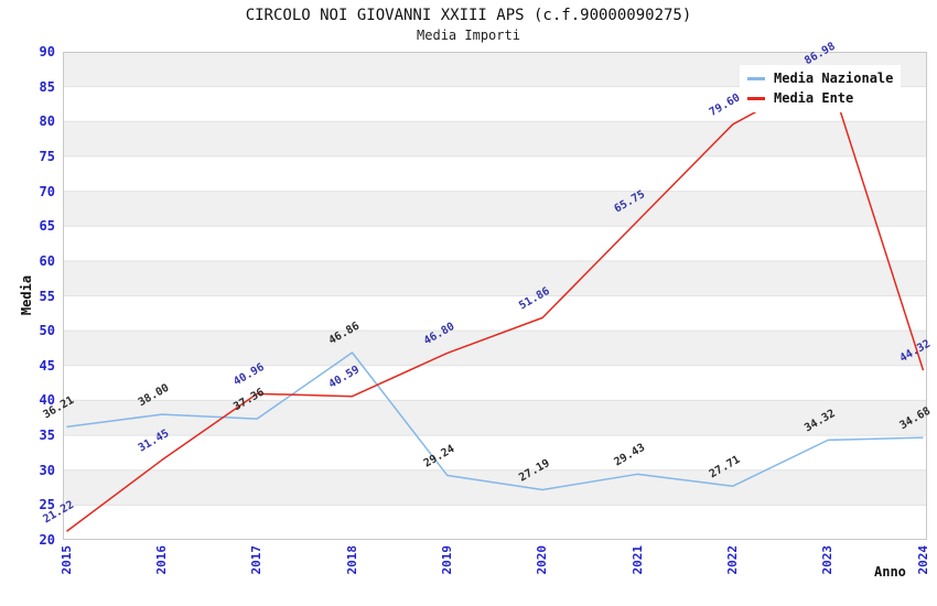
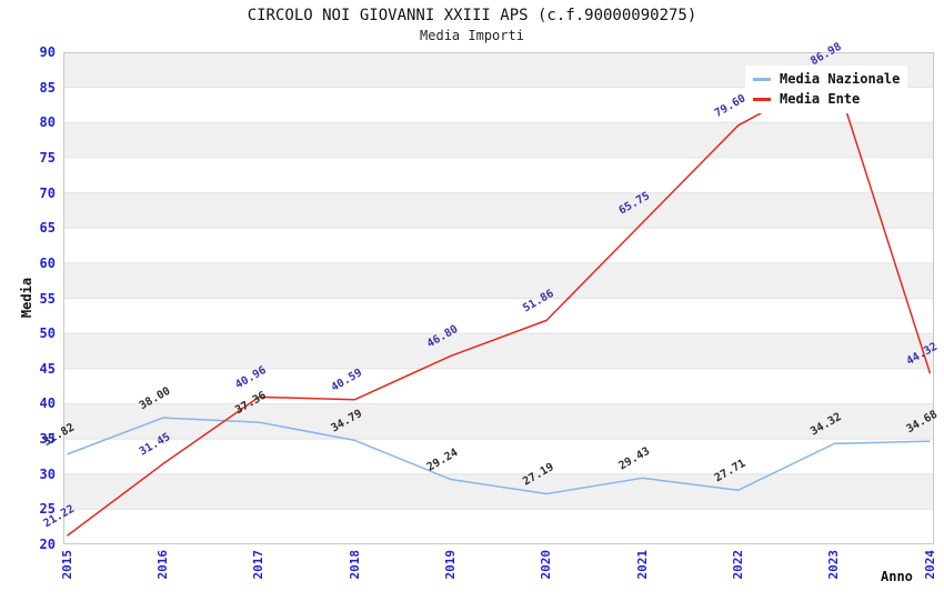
Media Nazionale/2015: 36.21 -> 32.82
Media Nazionale/2018: 46.86 -> 34.79
